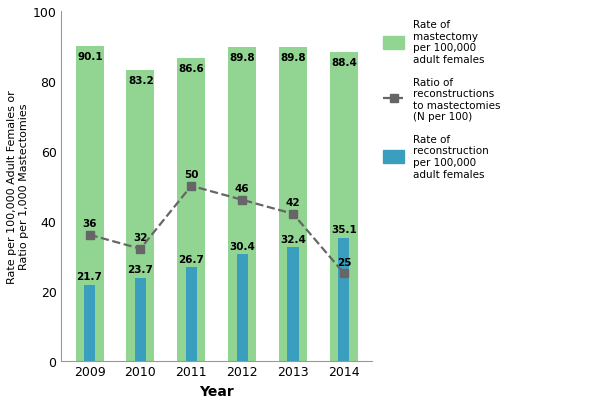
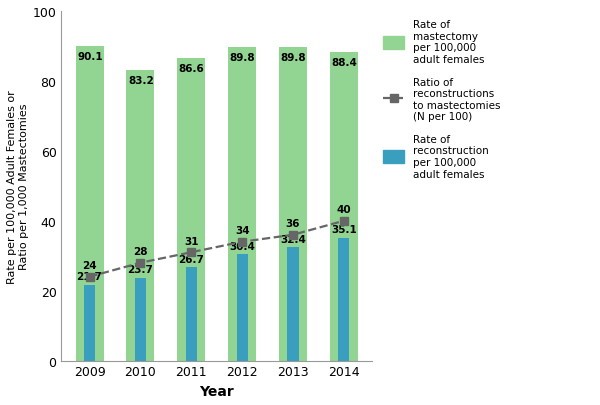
Ratio of reconstructions to mastectomies (N per 100)/2009: 36 -> 24
Ratio of reconstructions to mastectomies (N per 100)/2010: 32 -> 28
Ratio of reconstructions to mastectomies (N per 100)/2011: 50 -> 31
Ratio of reconstructions to mastectomies (N per 100)/2012: 46 -> 34
Ratio of reconstructions to mastectomies (N per 100)/2013: 42 -> 36
Ratio of reconstructions to mastectomies (N per 100)/2014: 25 -> 40
